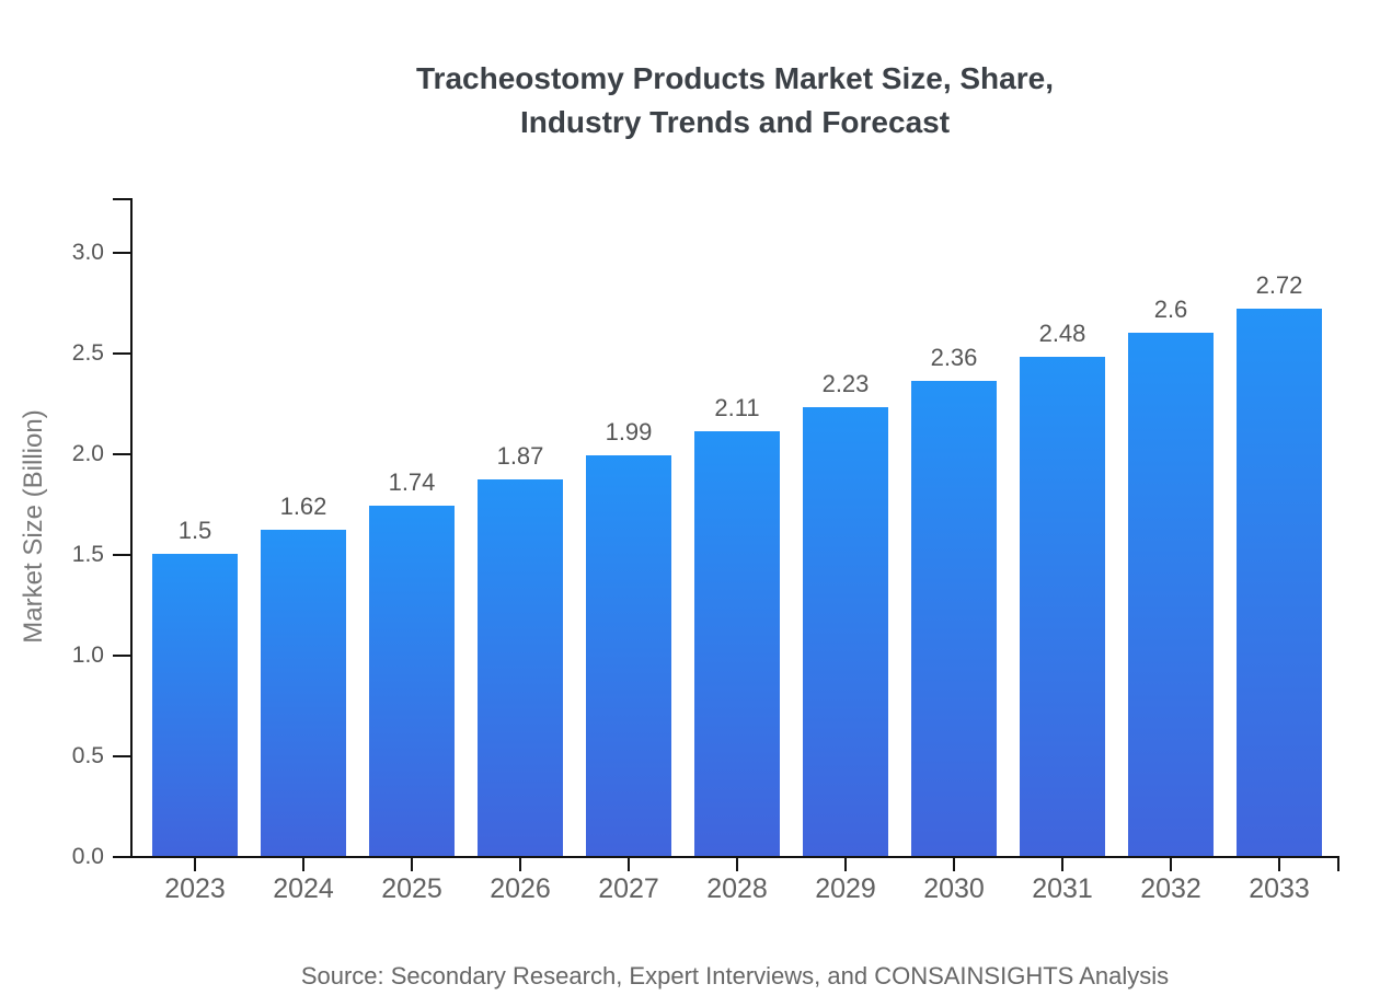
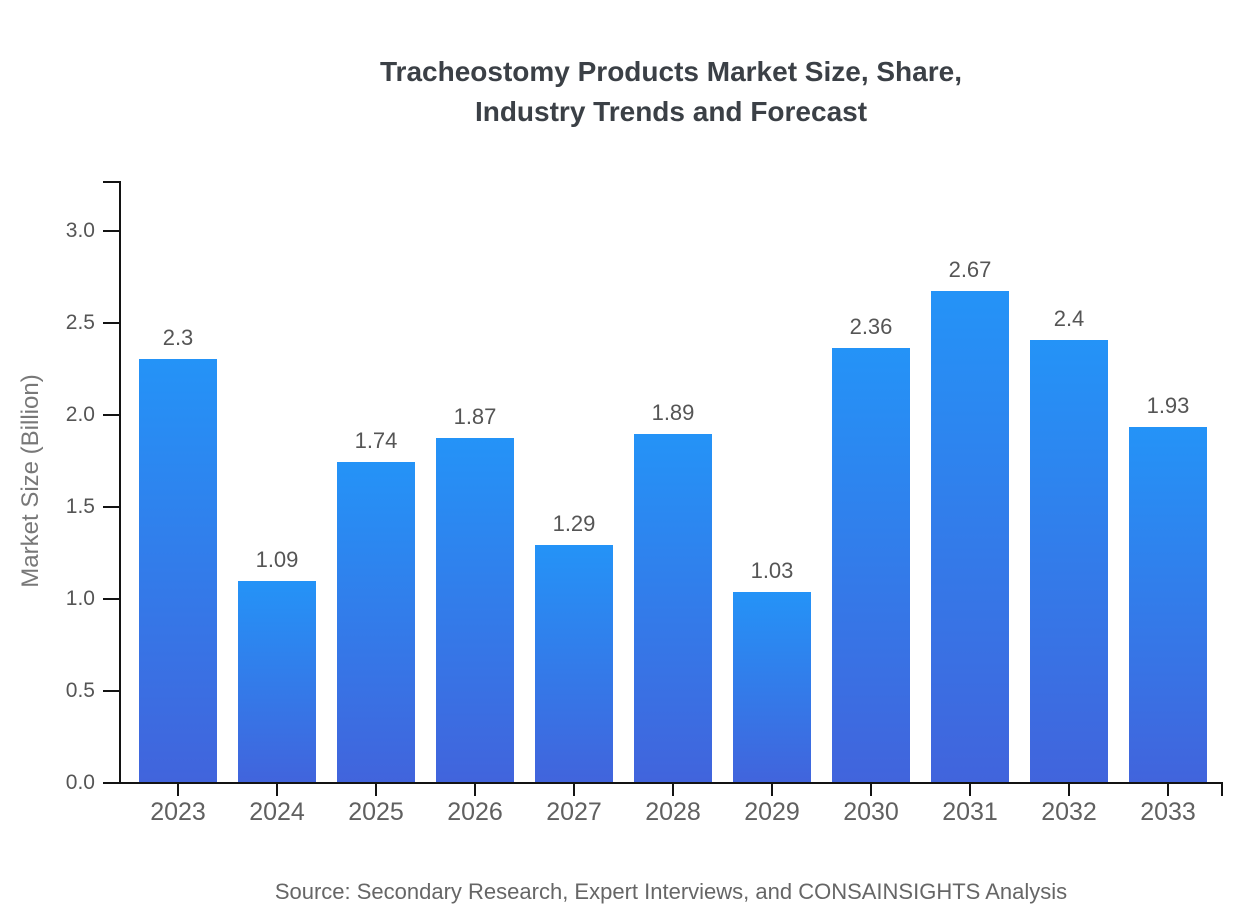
2023: 1.5 -> 2.3
2024: 1.62 -> 1.09
2027: 1.99 -> 1.29
2028: 2.11 -> 1.89
2029: 2.23 -> 1.03
2031: 2.48 -> 2.67
2032: 2.6 -> 2.4
2033: 2.72 -> 1.93
